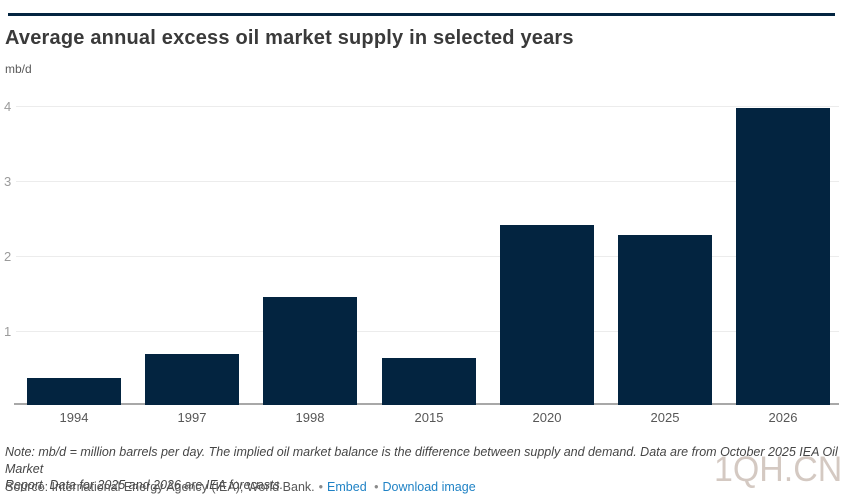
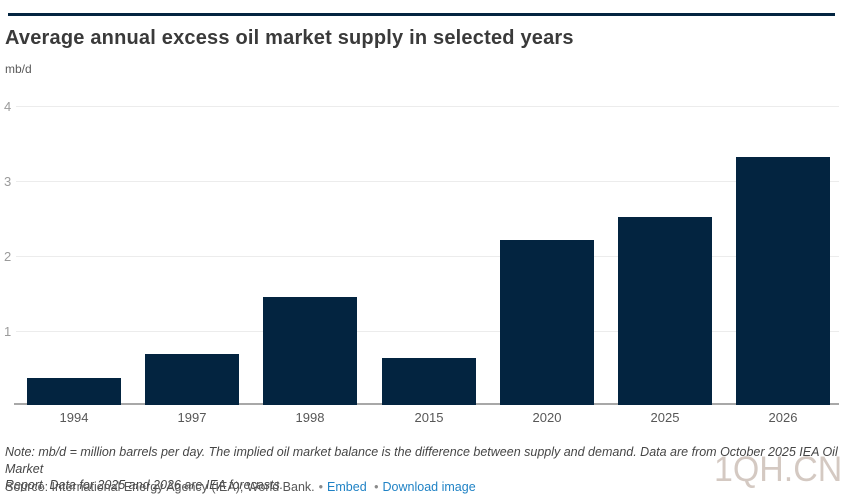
2020: 2.4 -> 2.2
2025: 2.3 -> 2.5
2026: 4.0 -> 3.3
